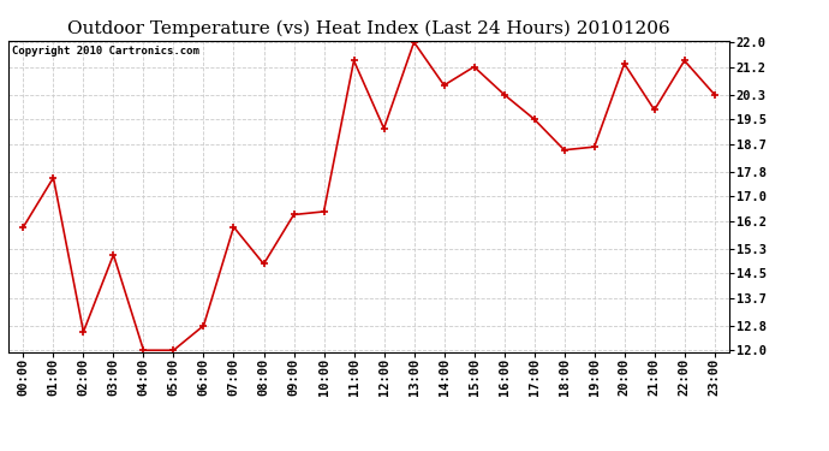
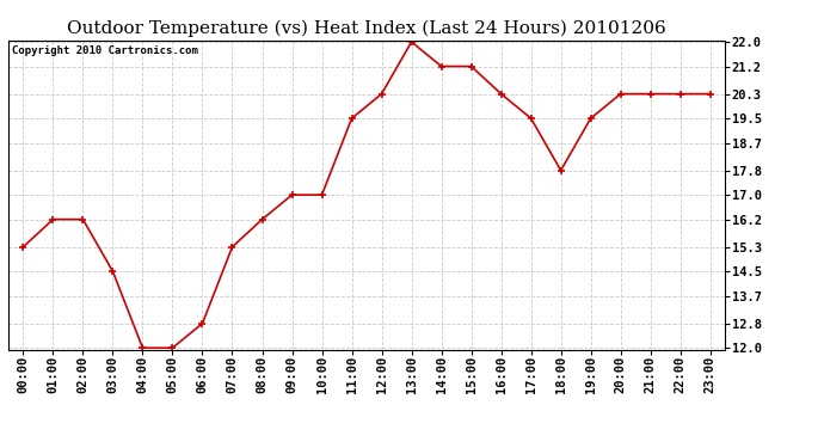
00:00: 16.0 -> 15.3
01:00: 17.6 -> 16.2
02:00: 12.6 -> 16.2
03:00: 15.1 -> 14.5
07:00: 16.0 -> 15.3
08:00: 14.8 -> 16.2
09:00: 16.4 -> 17.0
10:00: 16.5 -> 17.0
11:00: 21.4 -> 19.5
12:00: 19.2 -> 20.3
14:00: 20.6 -> 21.2
18:00: 18.5 -> 17.8
19:00: 18.6 -> 19.5
20:00: 21.3 -> 20.3
21:00: 19.8 -> 20.3
22:00: 21.4 -> 20.3
